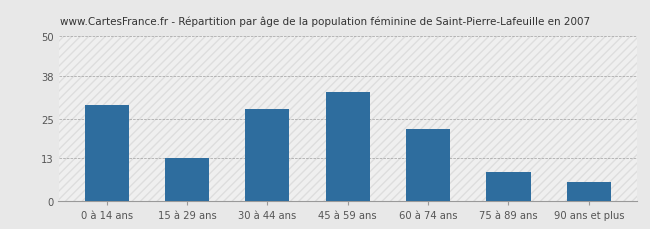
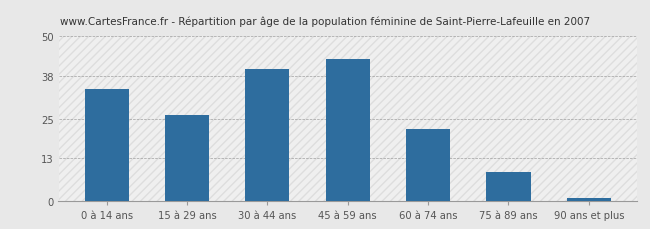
0 à 14 ans: 29 -> 34
15 à 29 ans: 13 -> 26
30 à 44 ans: 28 -> 40
45 à 59 ans: 33 -> 43
90 ans et plus: 6 -> 1
